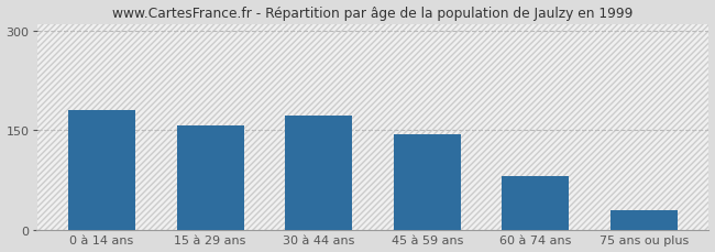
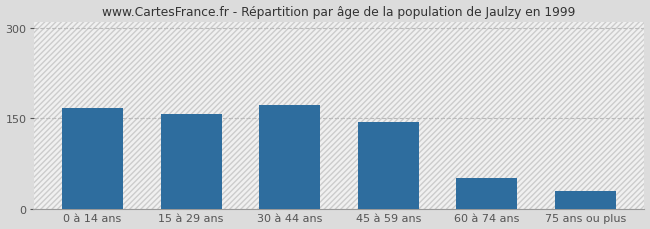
0 à 14 ans: 180 -> 168
60 à 74 ans: 82 -> 51
